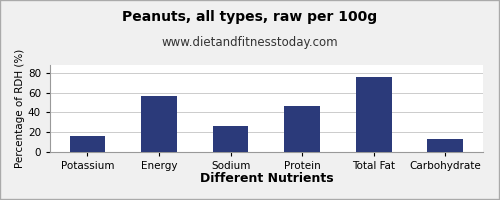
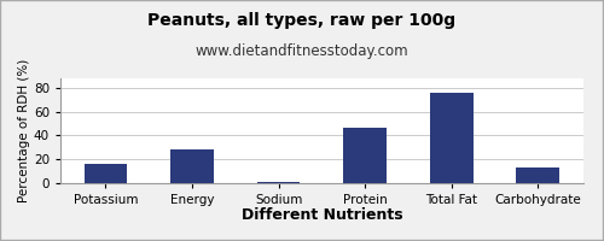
Energy: 56 -> 28
Sodium: 26 -> 1
